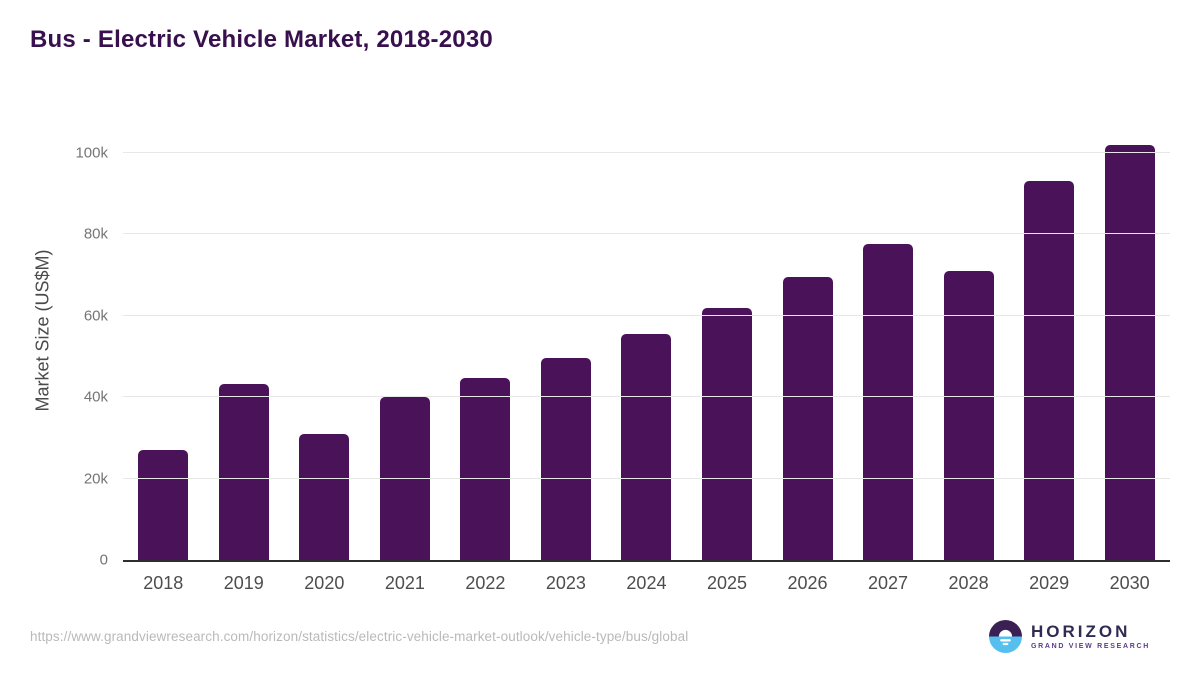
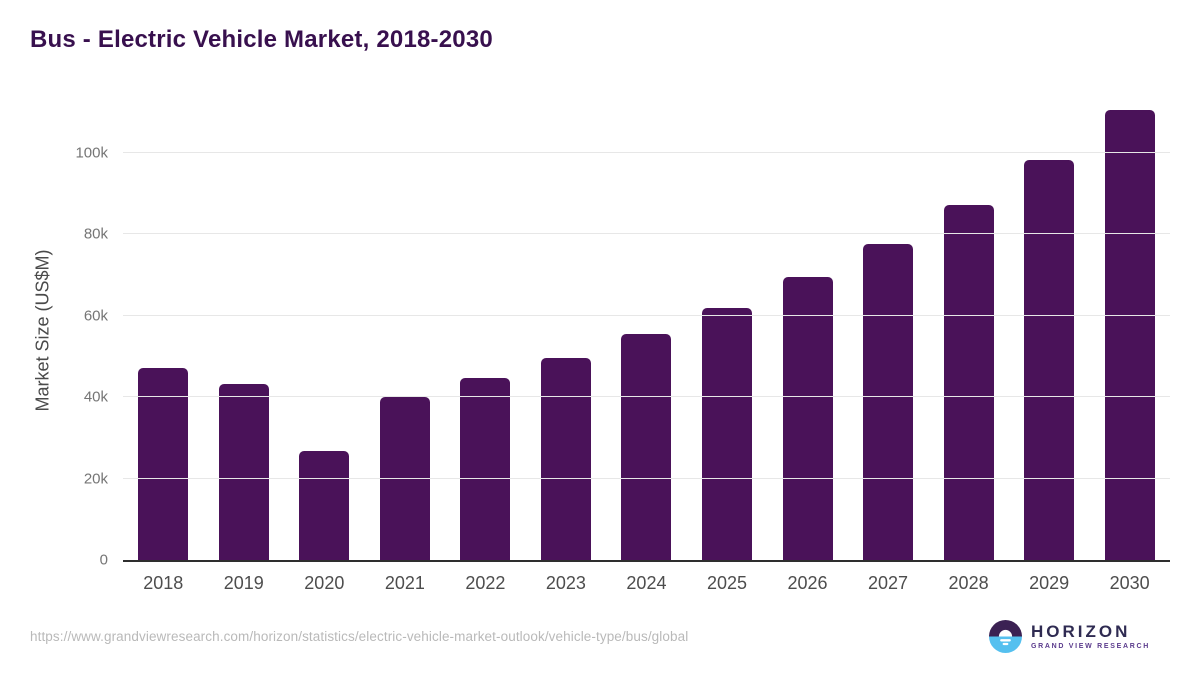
2018: 27k -> 47k
2020: 31k -> 27k
2028: 71k -> 87k
2029: 93k -> 98k
2030: 102k -> 110k
